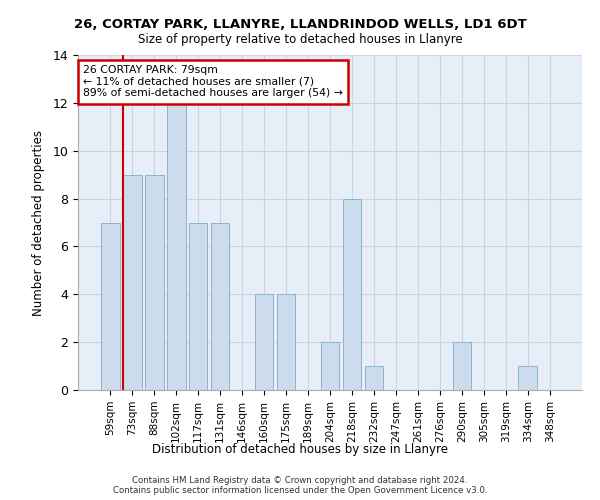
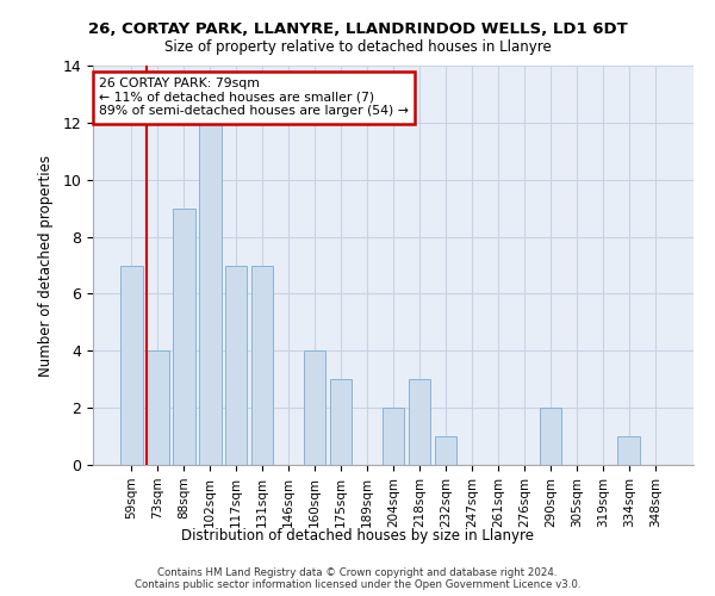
73sqm: 9 -> 4
175sqm: 4 -> 3
218sqm: 8 -> 3
